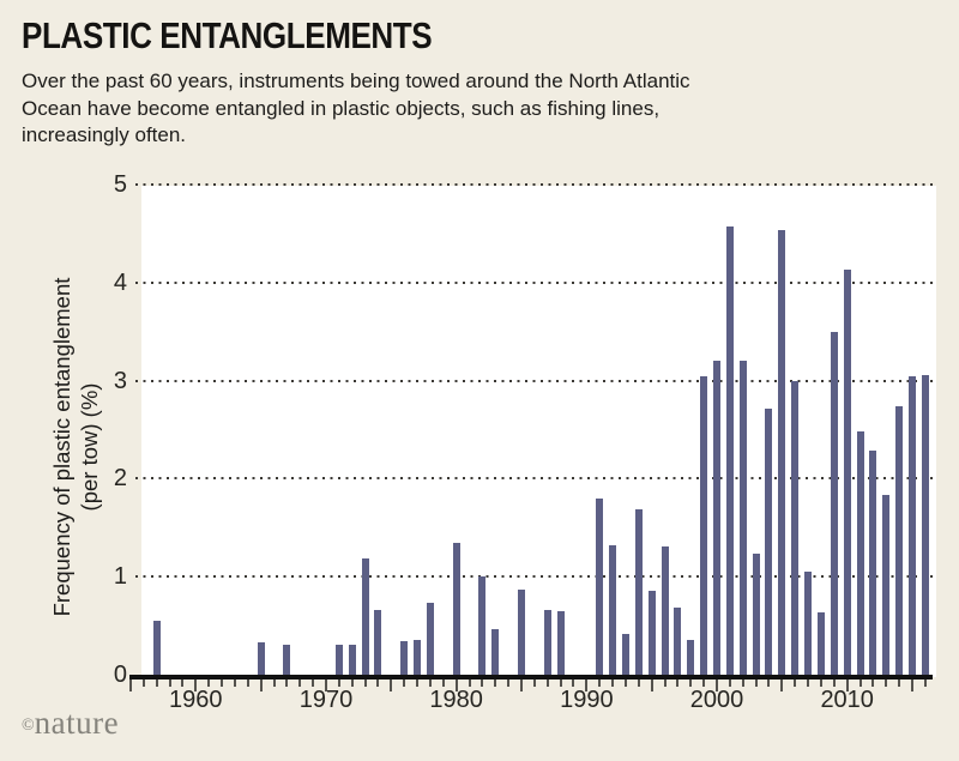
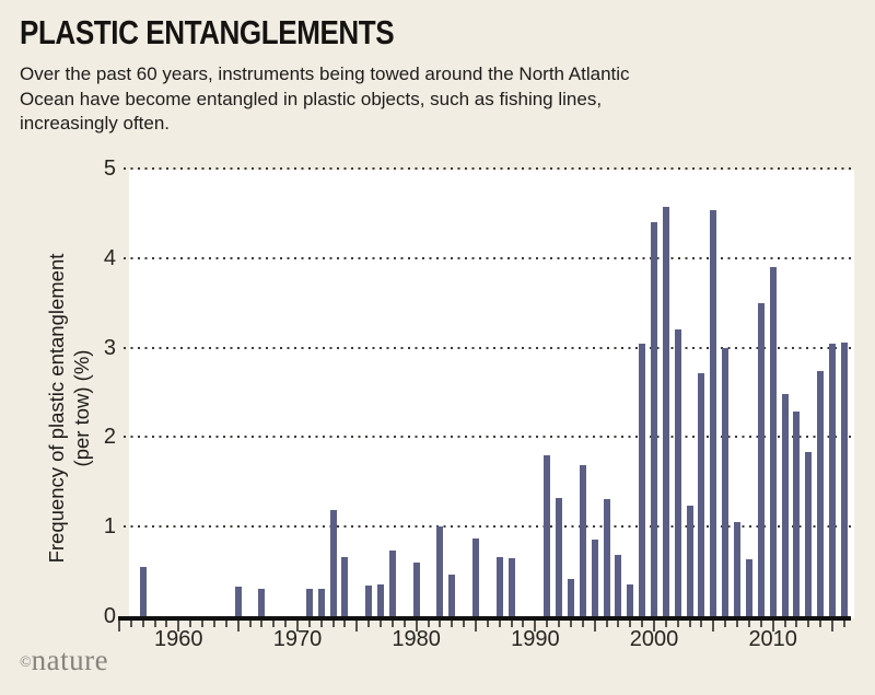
1980: 1.4 -> 0.6
2000: 3.2 -> 4.4
2010: 4.1 -> 3.9
